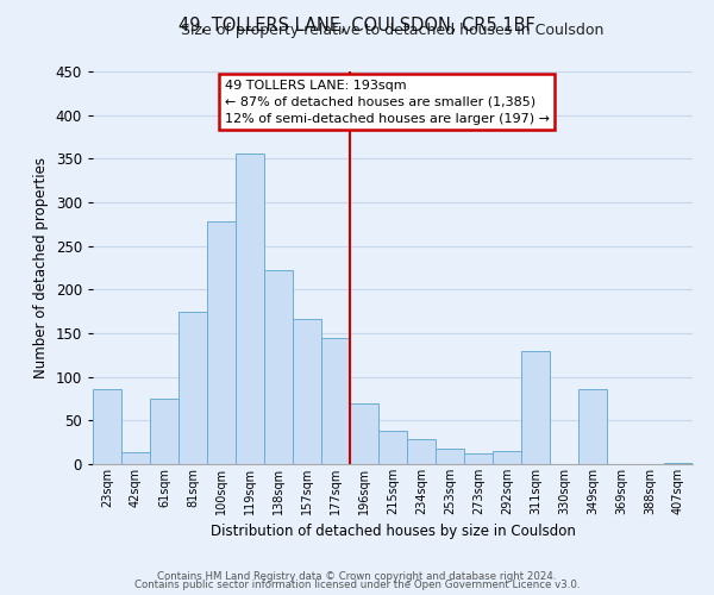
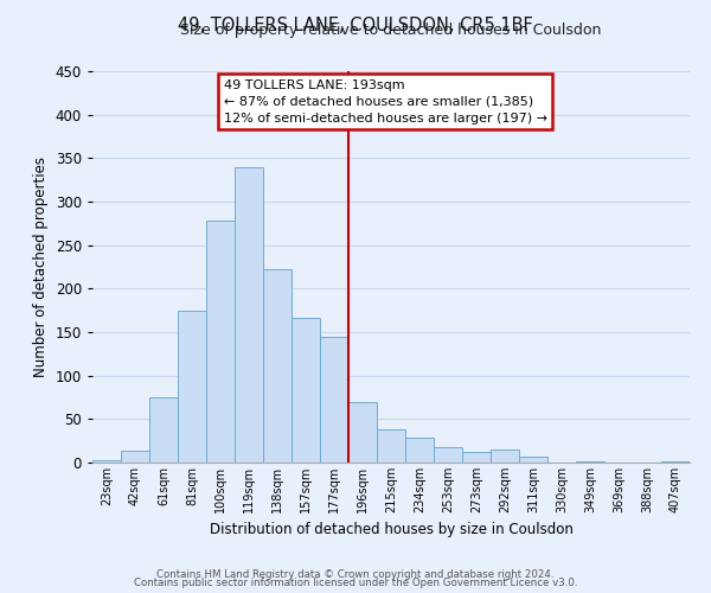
23sqm: 86 -> 3
119sqm: 356 -> 340
311sqm: 130 -> 7
349sqm: 86 -> 2
